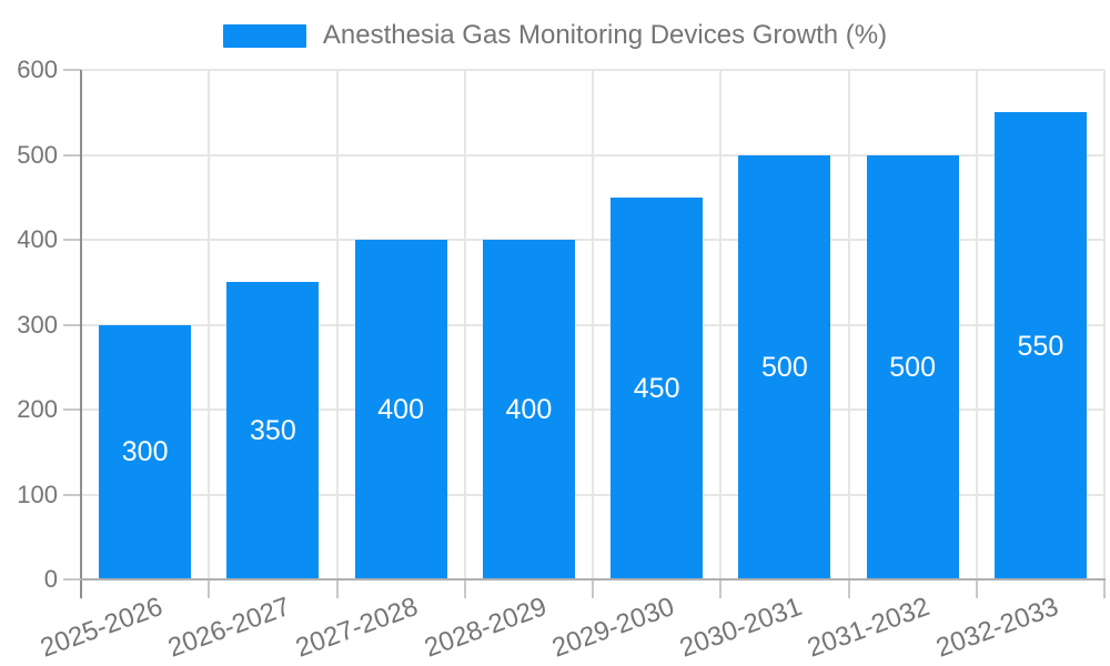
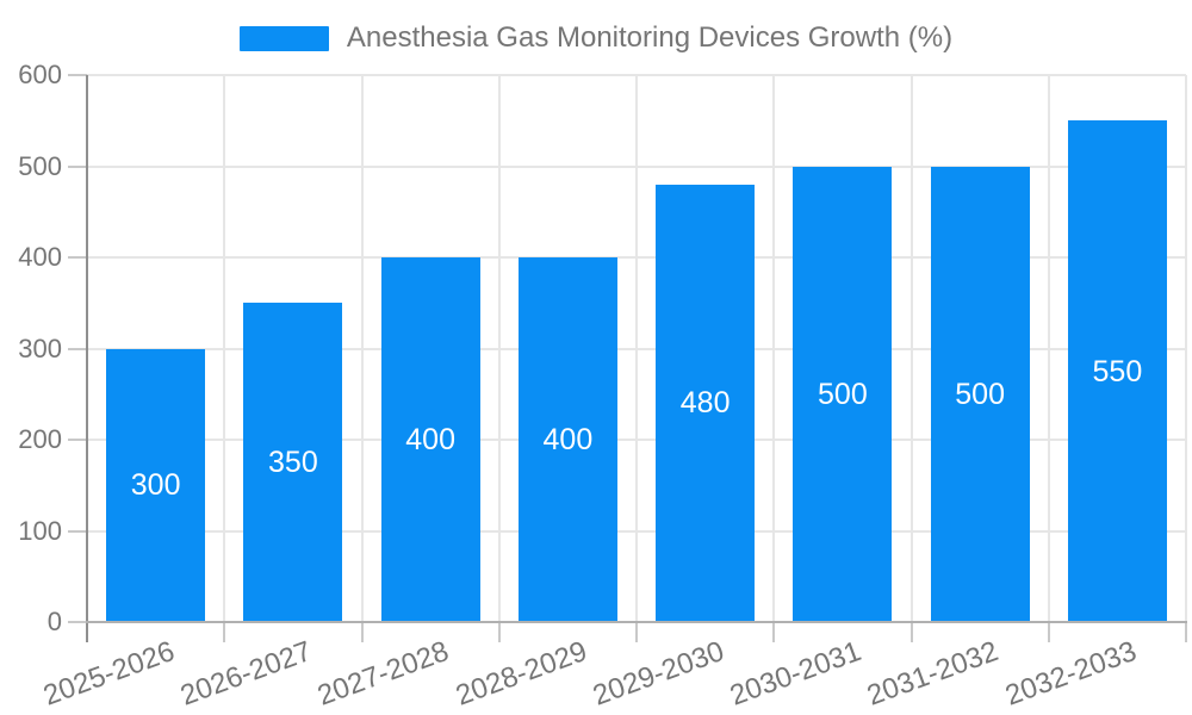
2029-2030: 450 -> 480
